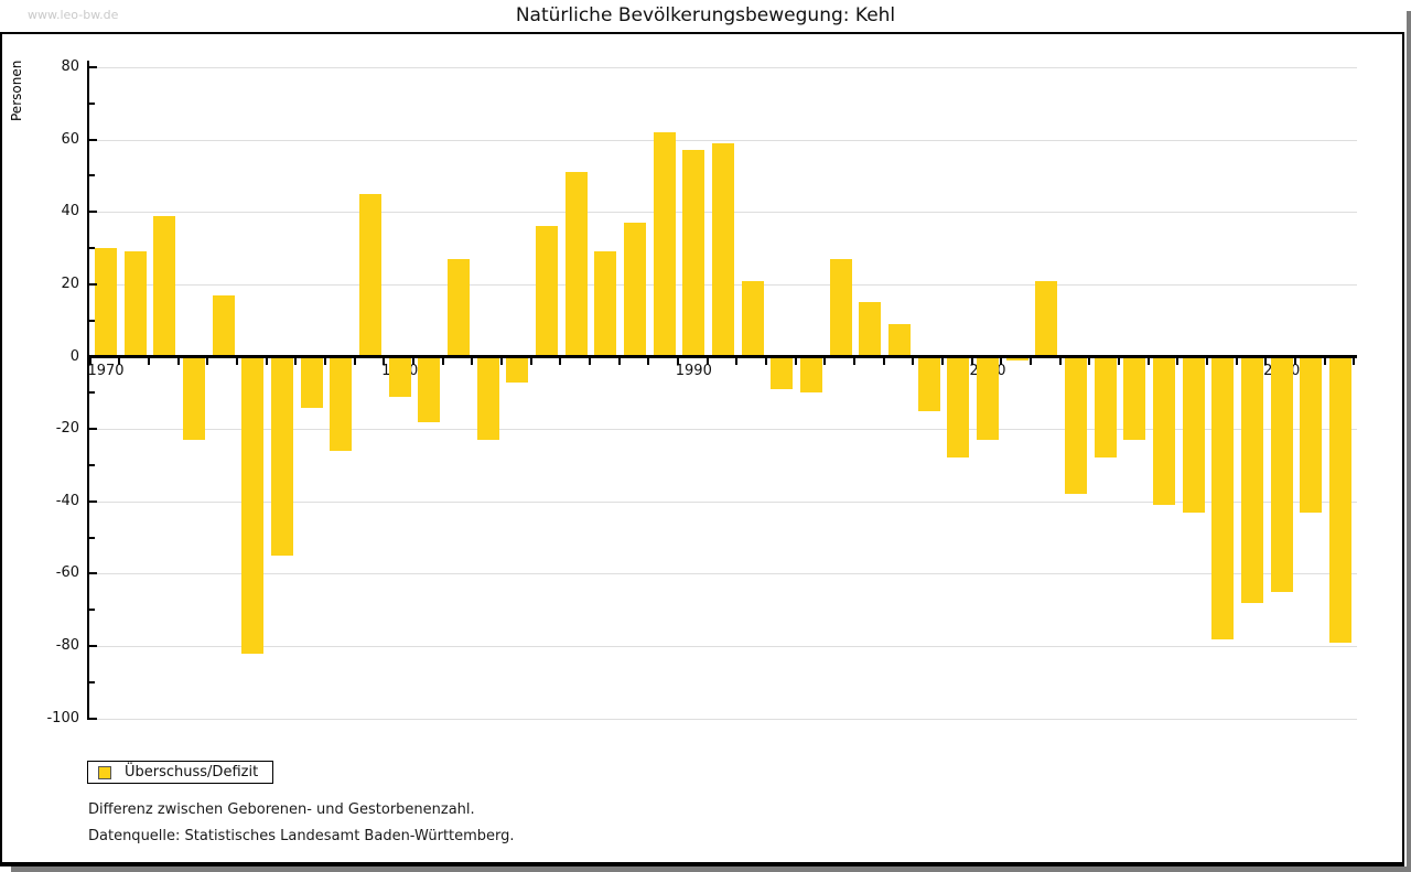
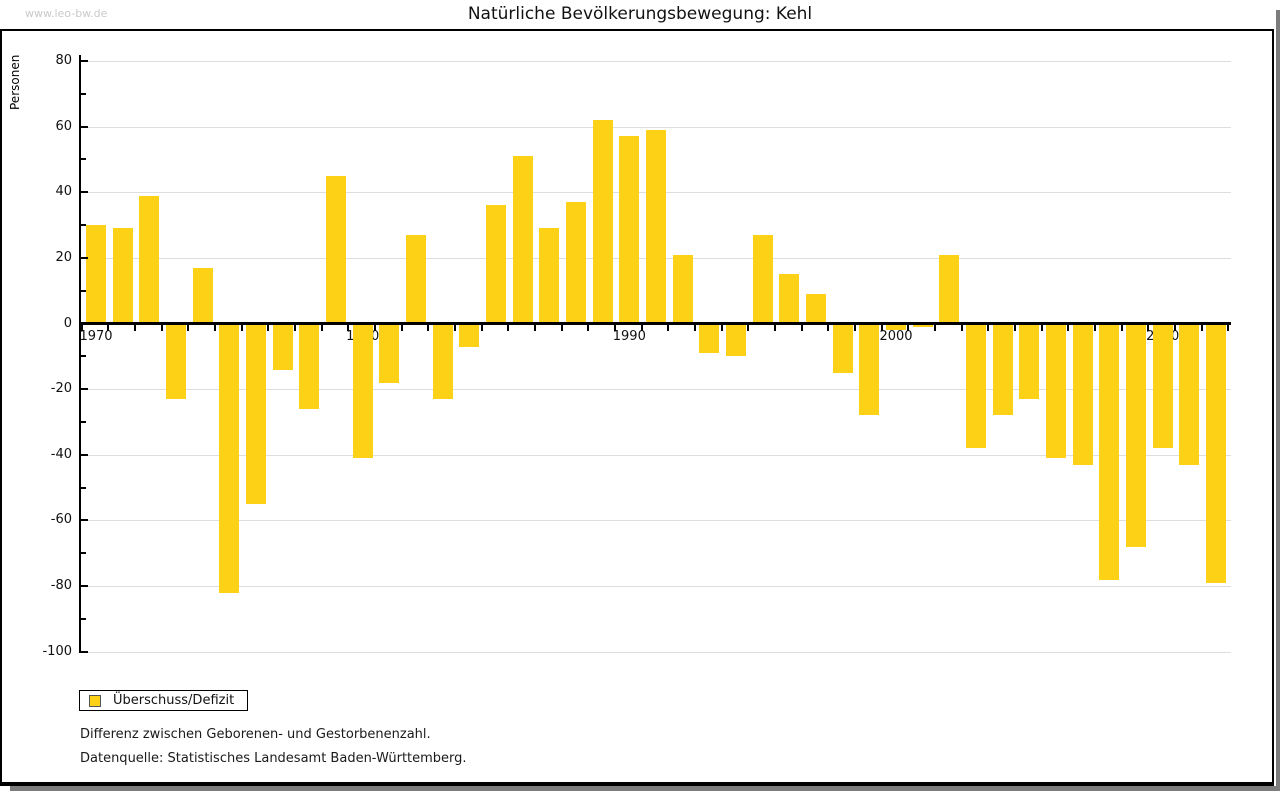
1980: -11 -> -41
2000: -23 -> -2
2010: -65 -> -38
